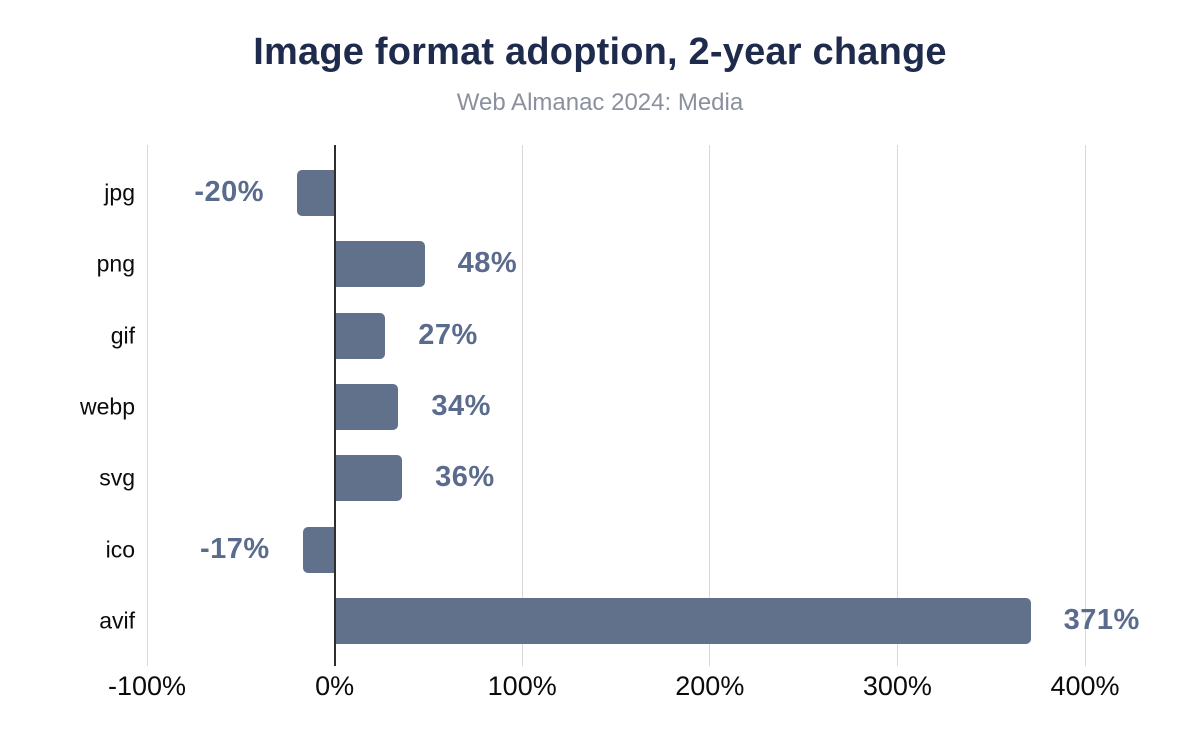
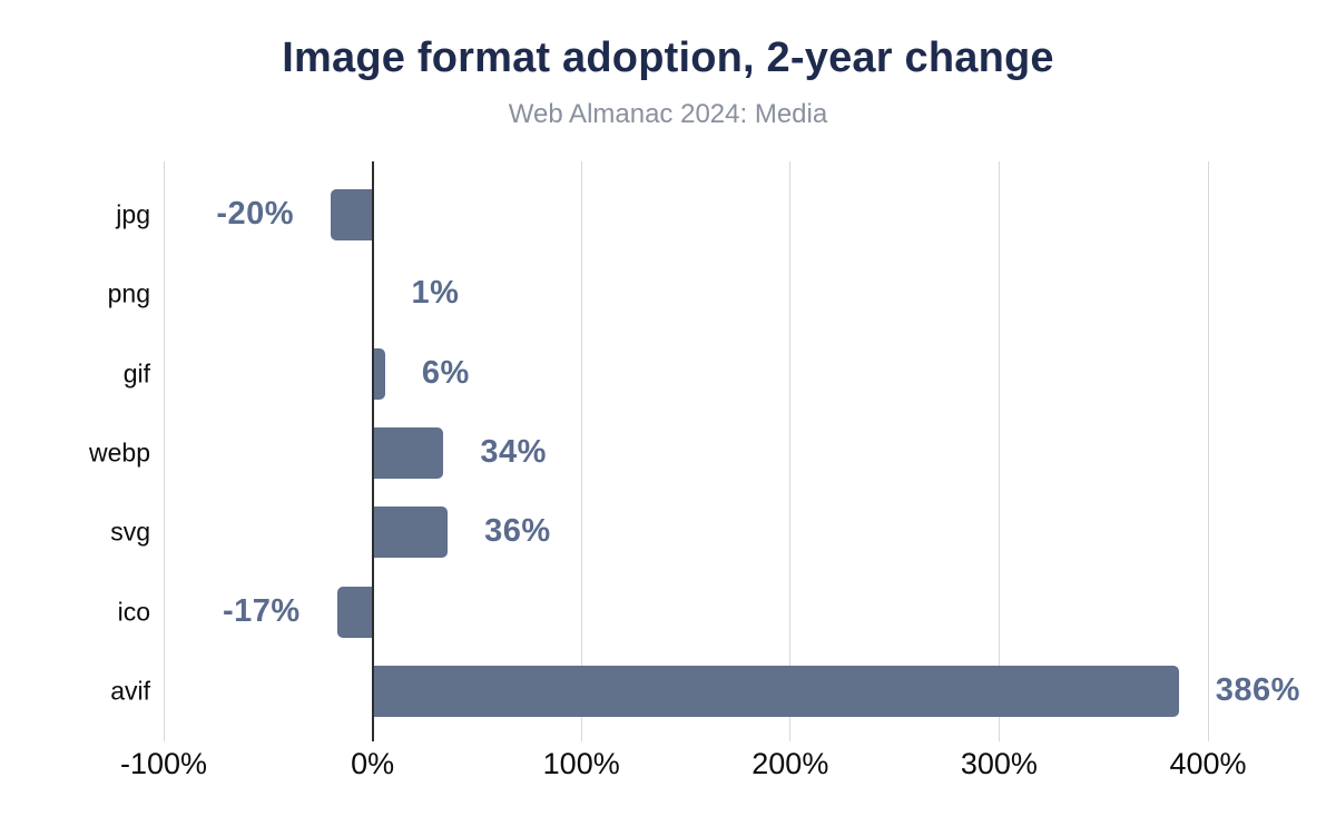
png: 48% -> 1%
gif: 27% -> 6%
avif: 371% -> 386%
